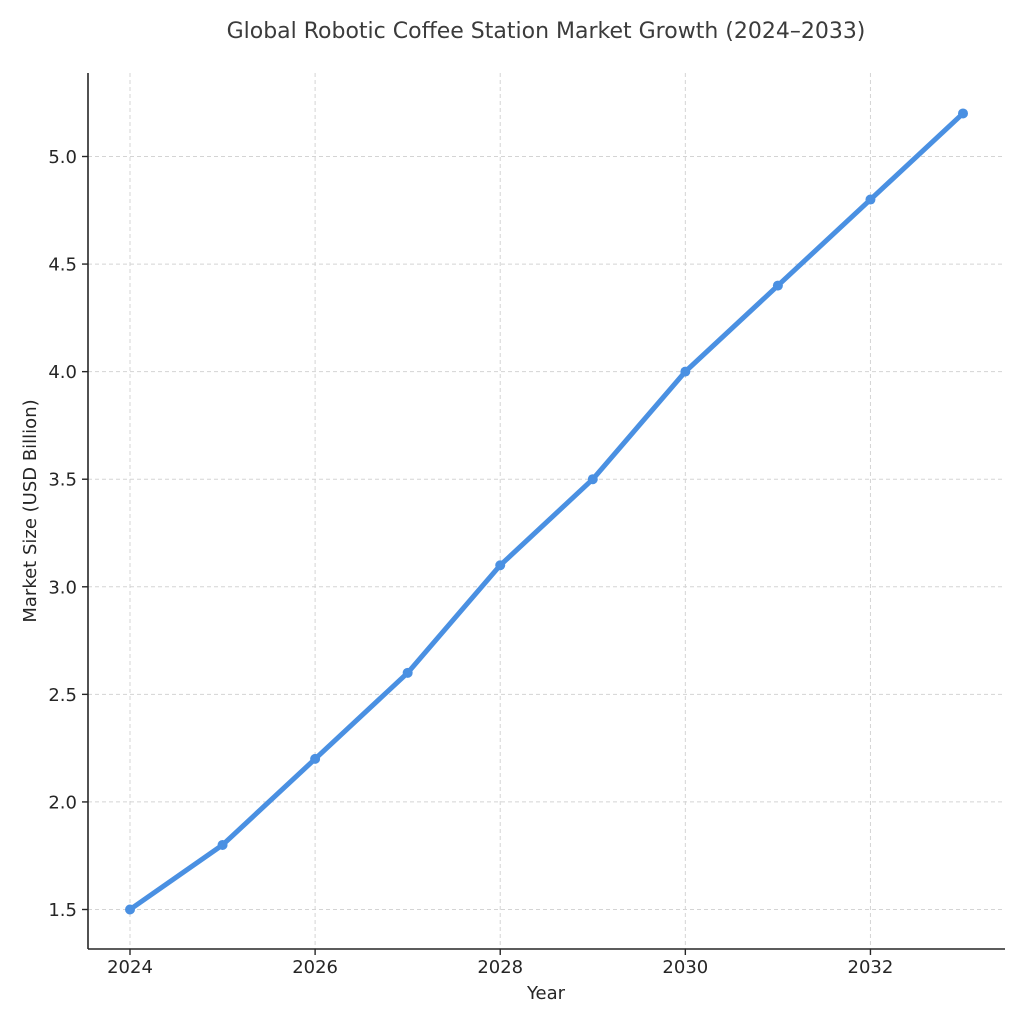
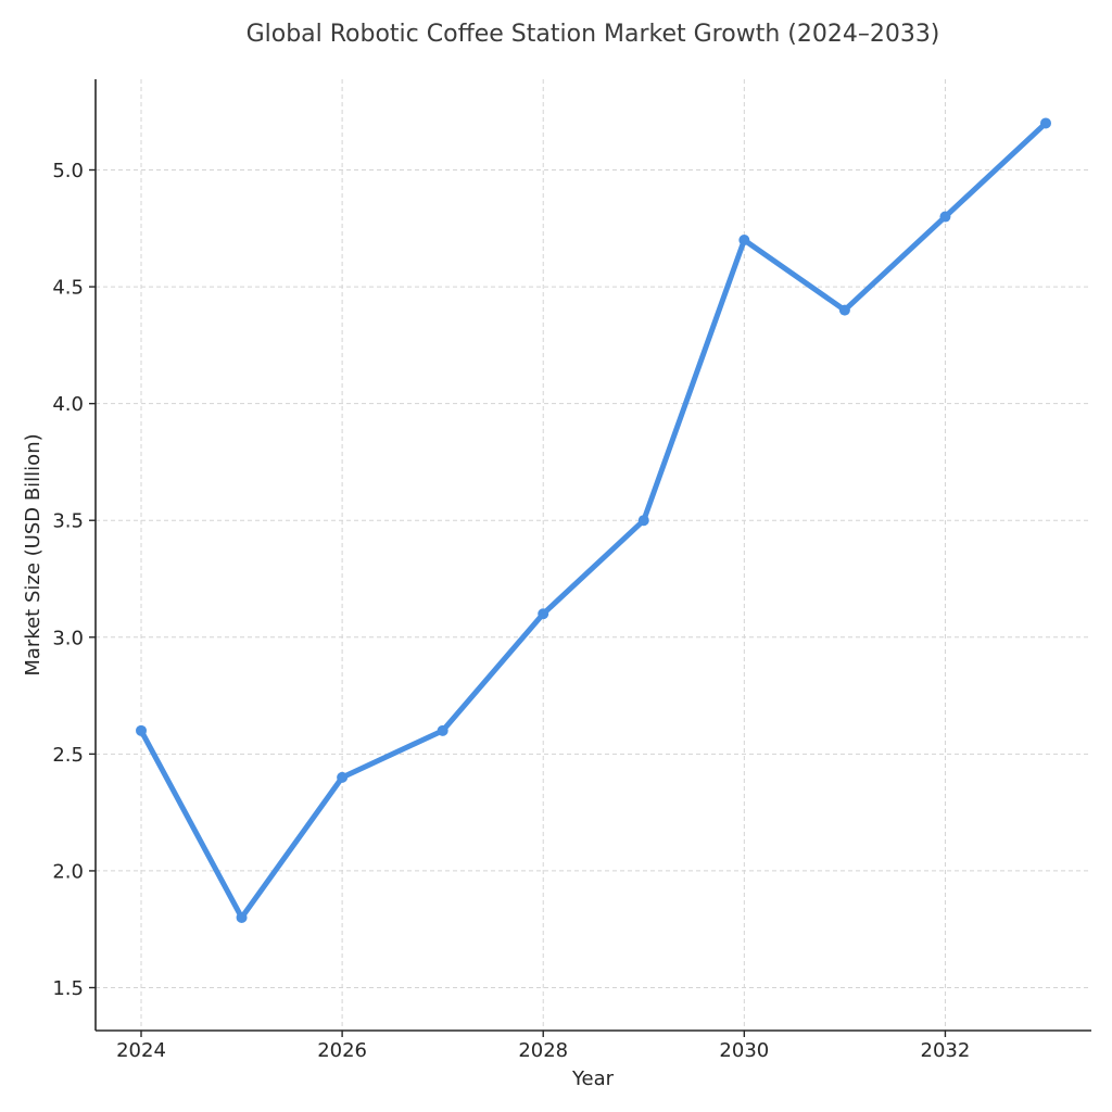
2024: 1.5 -> 2.6
2026: 2.2 -> 2.4
2030: 4.0 -> 4.7
